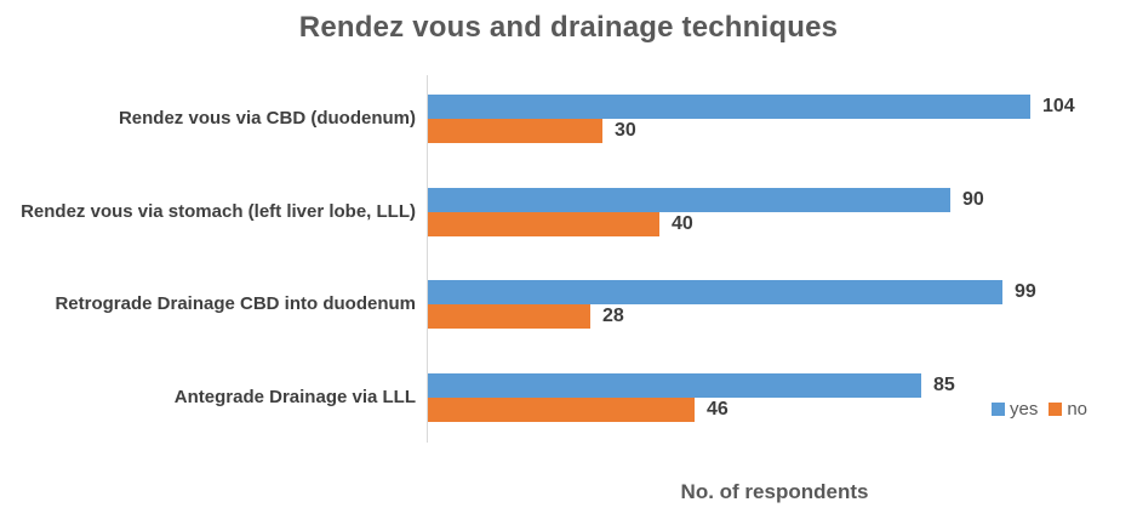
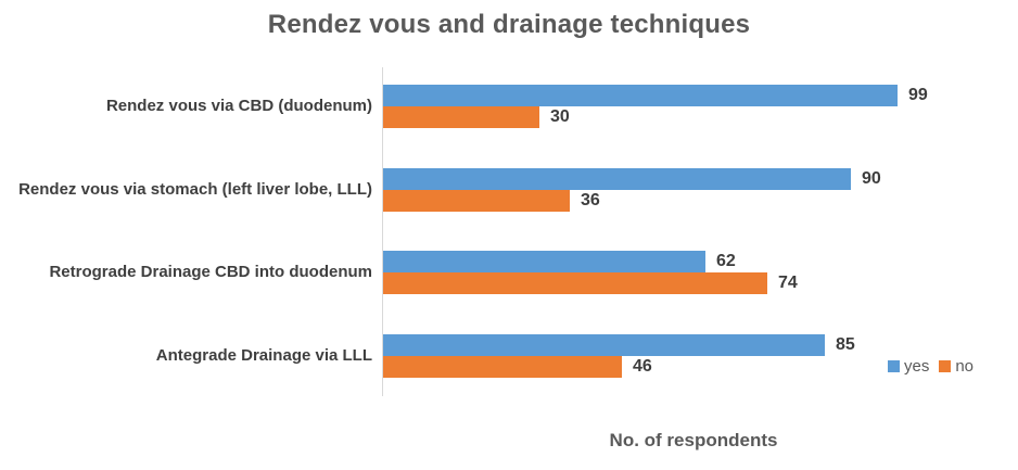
yes/Rendez vous via CBD (duodenum): 104 -> 99
no/Rendez vous via stomach (left liver lobe, LLL): 40 -> 36
yes/Retrograde Drainage CBD into duodenum: 99 -> 62
no/Retrograde Drainage CBD into duodenum: 28 -> 74
